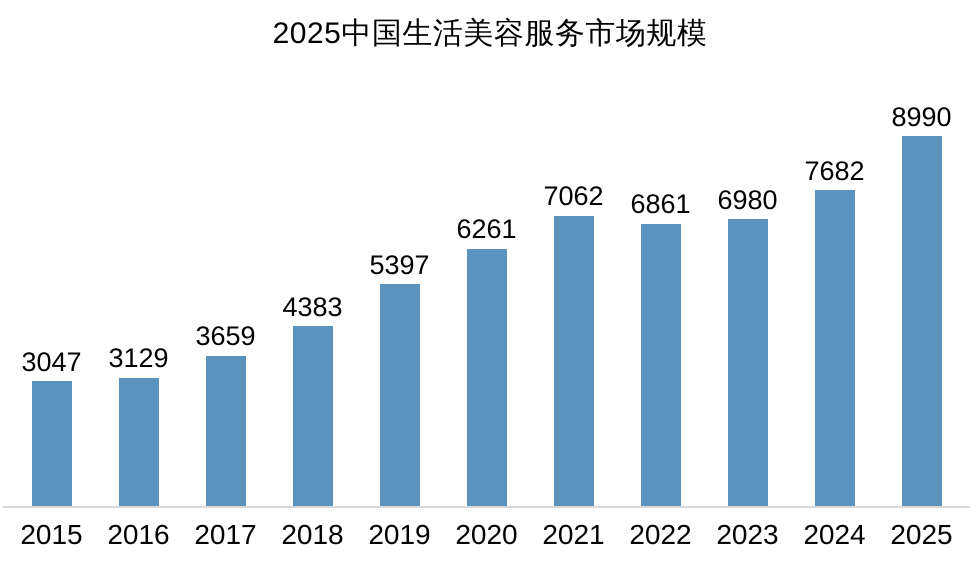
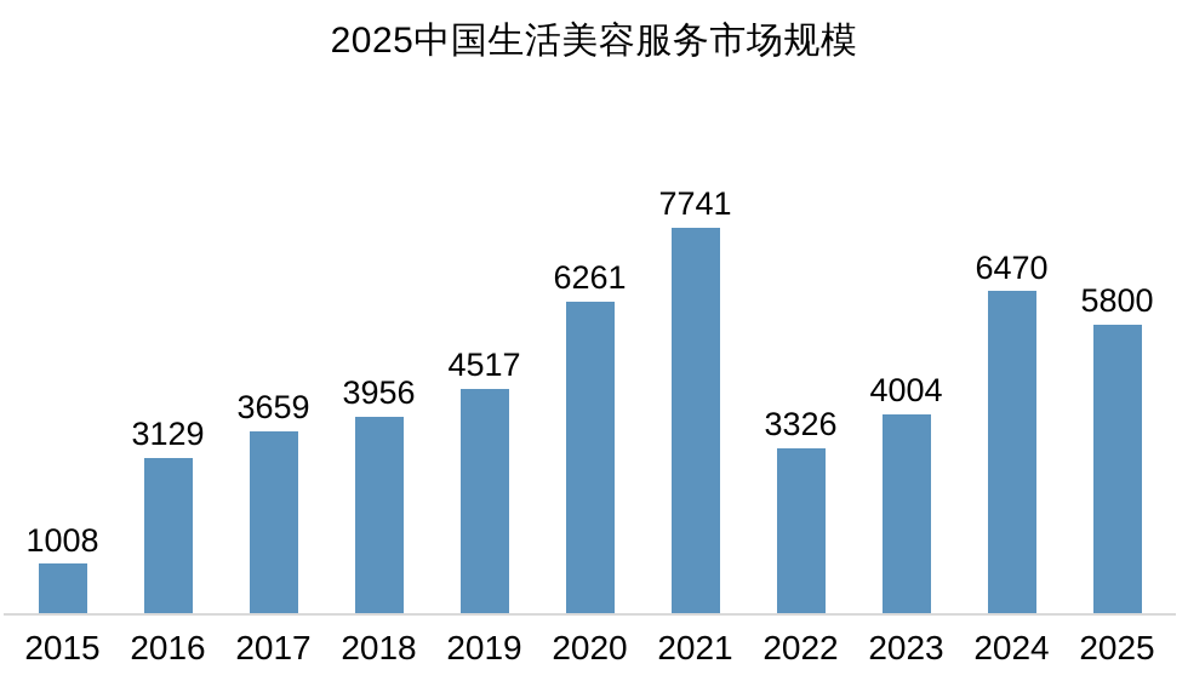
2015: 3047 -> 1008
2018: 4383 -> 3956
2019: 5397 -> 4517
2021: 7062 -> 7741
2022: 6861 -> 3326
2023: 6980 -> 4004
2024: 7682 -> 6470
2025: 8990 -> 5800
